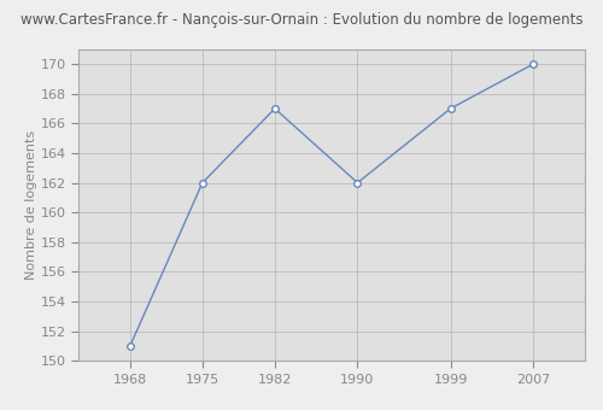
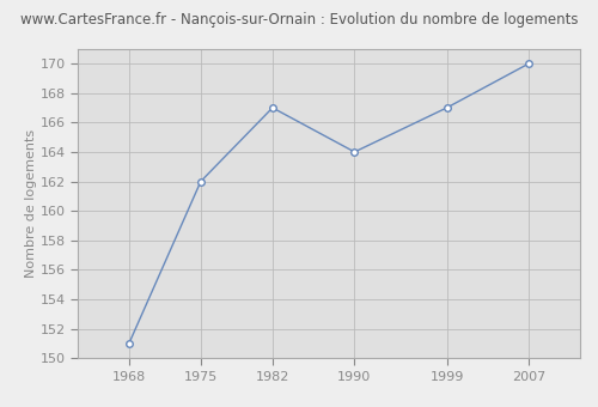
1990: 162 -> 164
